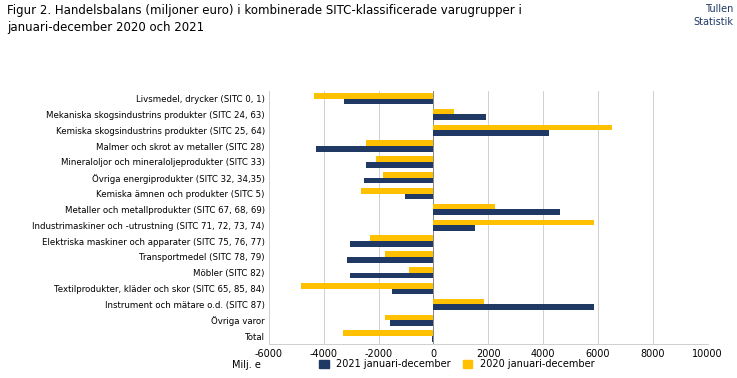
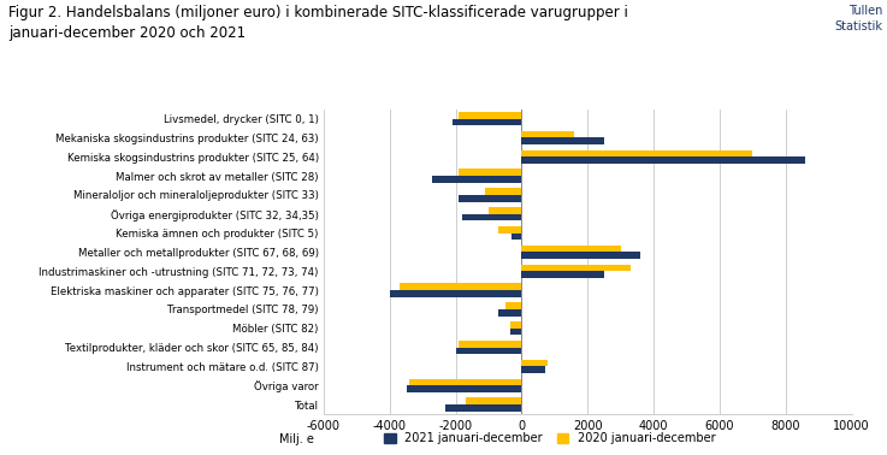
2020 januari-december/Livsmedel, drycker (SITC 0, 1): -4350 -> -1900
2021 januari-december/Livsmedel, drycker (SITC 0, 1): -3250 -> -2100
2020 januari-december/Mekaniska skogsindustrins produkter (SITC 24, 63): 750 -> 1600
2021 januari-december/Mekaniska skogsindustrins produkter (SITC 24, 63): 1900 -> 2500
2020 januari-december/Kemiska skogsindustrins produkter (SITC 25, 64): 6500 -> 7000
2021 januari-december/Kemiska skogsindustrins produkter (SITC 25, 64): 4200 -> 8600
2020 januari-december/Malmer och skrot av metaller (SITC 28): -2450 -> -1900
2021 januari-december/Malmer och skrot av metaller (SITC 28): -4300 -> -2700
2020 januari-december/Mineraloljor och mineraloljeprodukter (SITC 33): -2100 -> -1100
2021 januari-december/Mineraloljor och mineraloljeprodukter (SITC 33): -2450 -> -1900
2020 januari-december/Övriga energiprodukter (SITC 32, 34,35): -1850 -> -1000
2021 januari-december/Övriga energiprodukter (SITC 32, 34,35): -2550 -> -1800
2020 januari-december/Kemiska ämnen och produkter (SITC 5): -2650 -> -700
2021 januari-december/Kemiska ämnen och produkter (SITC 5): -1050 -> -300
2020 januari-december/Metaller och metallprodukter (SITC 67, 68, 69): 2250 -> 3000
2021 januari-december/Metaller och metallprodukter (SITC 67, 68, 69): 4600 -> 3600
2020 januari-december/Industrimaskiner och -utrustning (SITC 71, 72, 73, 74): 5850 -> 3300
2021 januari-december/Industrimaskiner och -utrustning (SITC 71, 72, 73, 74): 1500 -> 2500
2020 januari-december/Elektriska maskiner och apparater (SITC 75, 76, 77): -2300 -> -3700
2021 januari-december/Elektriska maskiner och apparater (SITC 75, 76, 77): -3050 -> -4000
2020 januari-december/Transportmedel (SITC 78, 79): -1750 -> -500
2021 januari-december/Transportmedel (SITC 78, 79): -3150 -> -700
2020 januari-december/Möbler (SITC 82): -900 -> -350
2021 januari-december/Möbler (SITC 82): -3050 -> -350
2020 januari-december/Textilprodukter, kläder och skor (SITC 65, 85, 84): -4850 -> -1900
2021 januari-december/Textilprodukter, kläder och skor (SITC 65, 85, 84): -1500 -> -2000
2020 januari-december/Instrument och mätare o.d. (SITC 87): 1850 -> 800
2021 januari-december/Instrument och mätare o.d. (SITC 87): 5850 -> 700
2020 januari-december/Övriga varor: -1750 -> -3400
2021 januari-december/Övriga varor: -1600 -> -3500
2020 januari-december/Total: -3300 -> -1700
2021 januari-december/Total: -50 -> -2300
